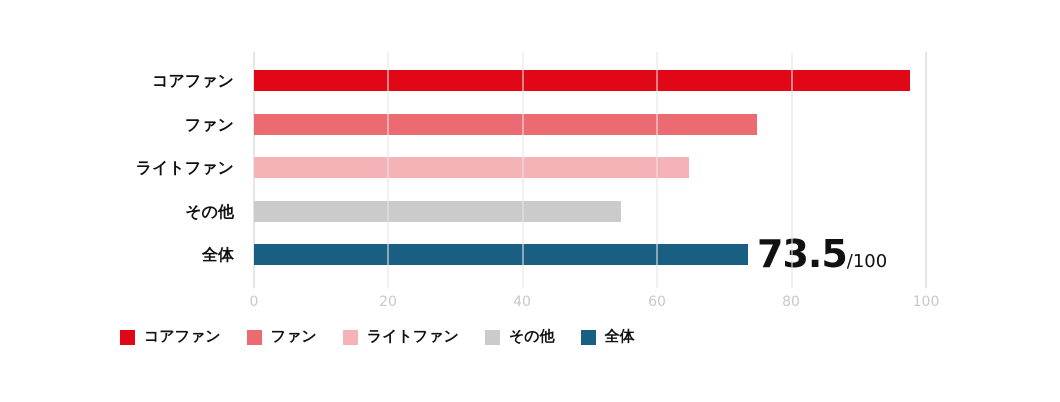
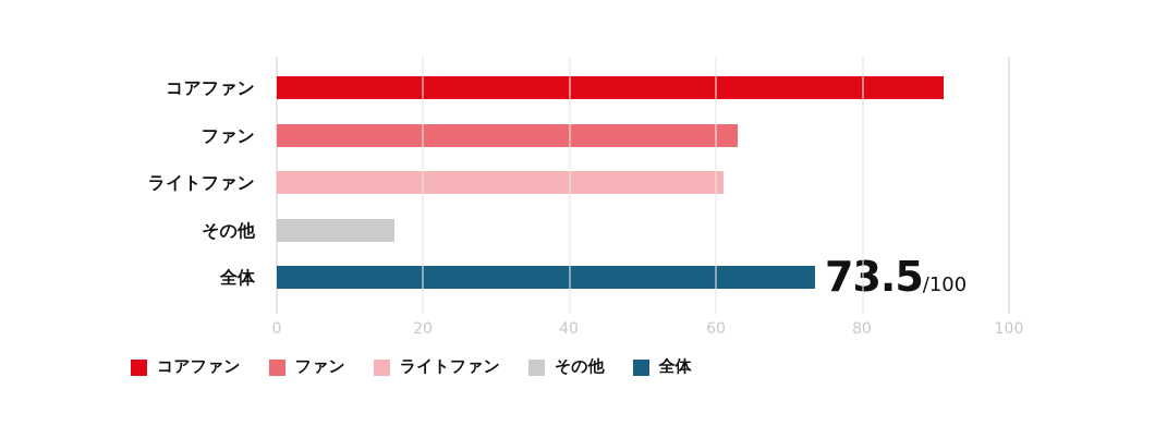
コアファン: 98 -> 91
ファン: 75 -> 63
ライトファン: 65 -> 61
その他: 55 -> 16
